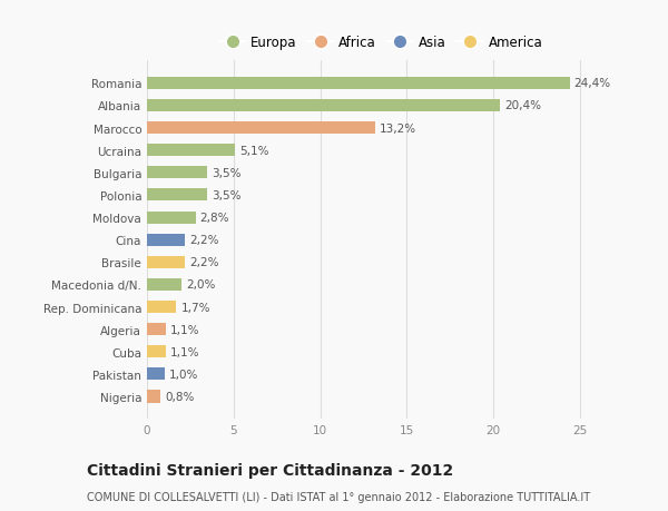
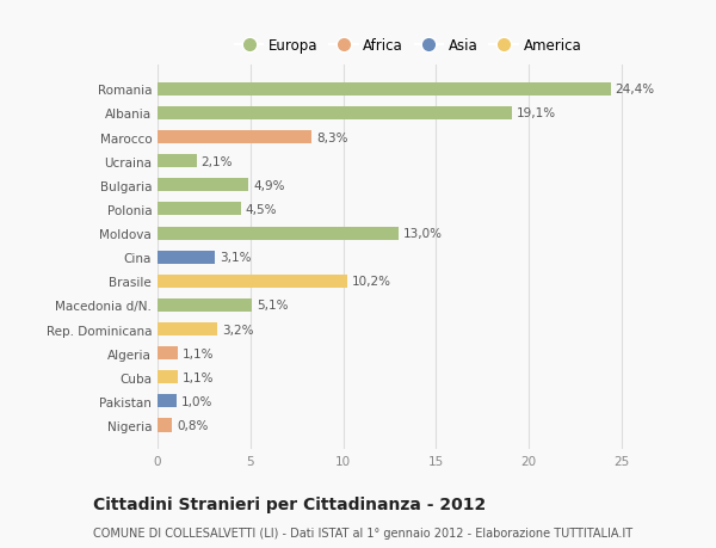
Albania: 20,4% -> 19,1%
Marocco: 13,2% -> 8,3%
Ucraina: 5,1% -> 2,1%
Bulgaria: 3,5% -> 4,9%
Polonia: 3,5% -> 4,5%
Moldova: 2,8% -> 13,0%
Cina: 2,2% -> 3,1%
Brasile: 2,2% -> 10,2%
Macedonia d/N.: 2,0% -> 5,1%
Rep. Dominicana: 1,7% -> 3,2%
